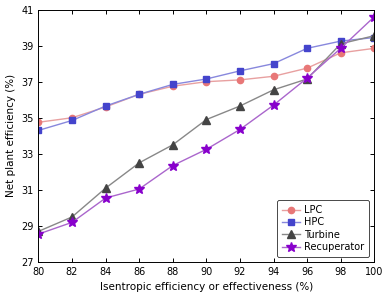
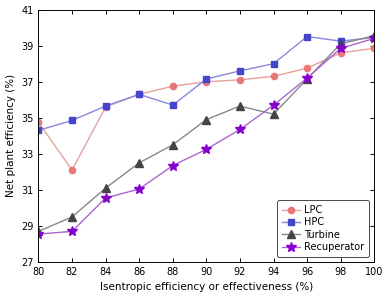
LPC/82: 35.0 -> 32.1
Recuperator/82: 29.2 -> 28.7
HPC/88: 36.9 -> 35.7
Turbine/94: 36.5 -> 35.2
HPC/96: 38.9 -> 39.5
Recuperator/100: 40.6 -> 39.4
